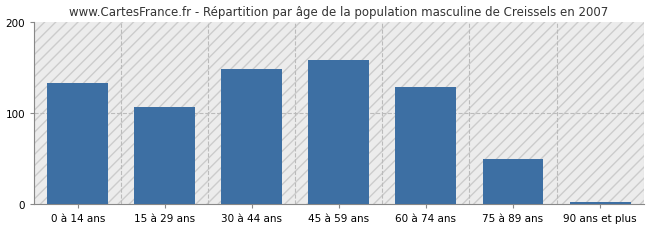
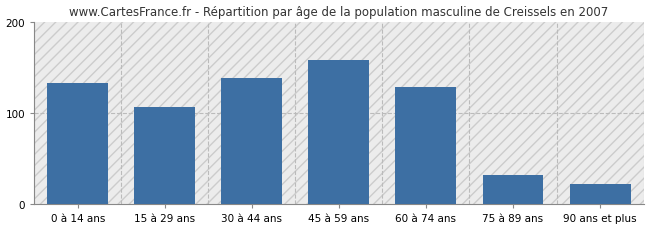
30 à 44 ans: 148 -> 138
75 à 89 ans: 50 -> 32
90 ans et plus: 3 -> 22
